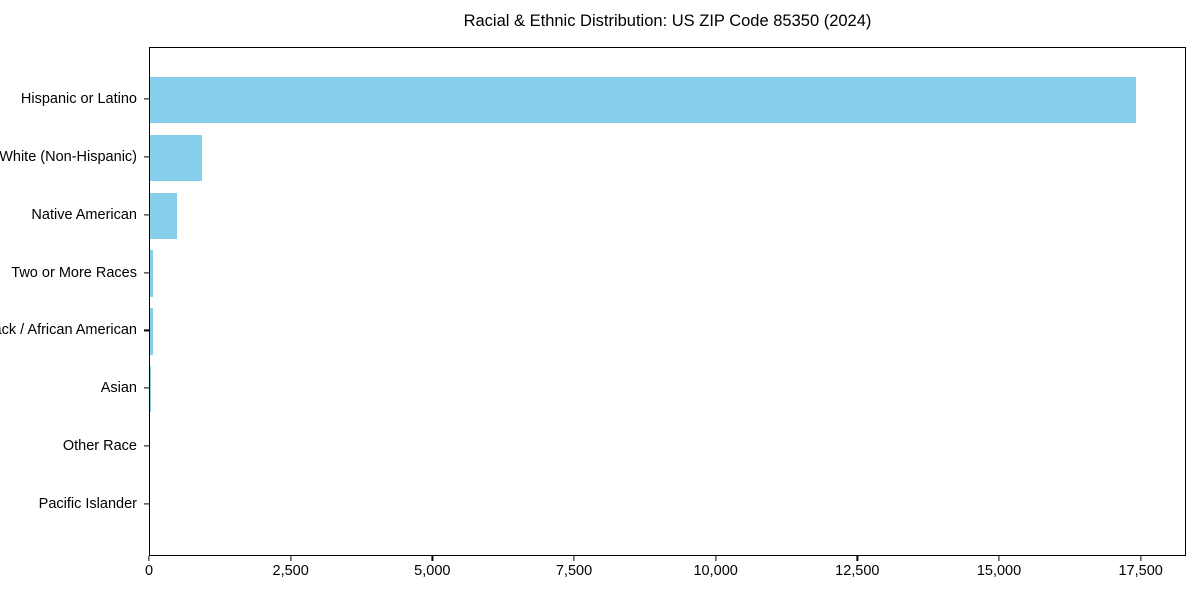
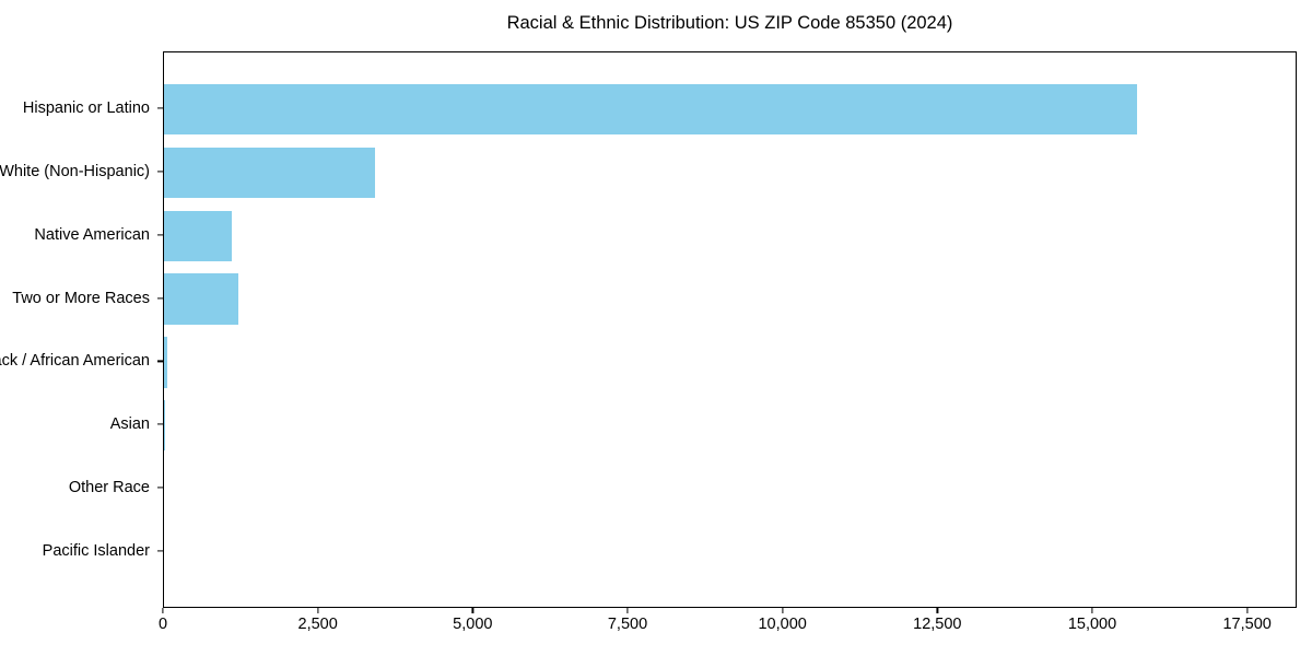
Hispanic or Latino: 17400 -> 15700
White (Non-Hispanic): 900 -> 3400
Native American: 500 -> 1100
Two or More Races: 100 -> 1200
